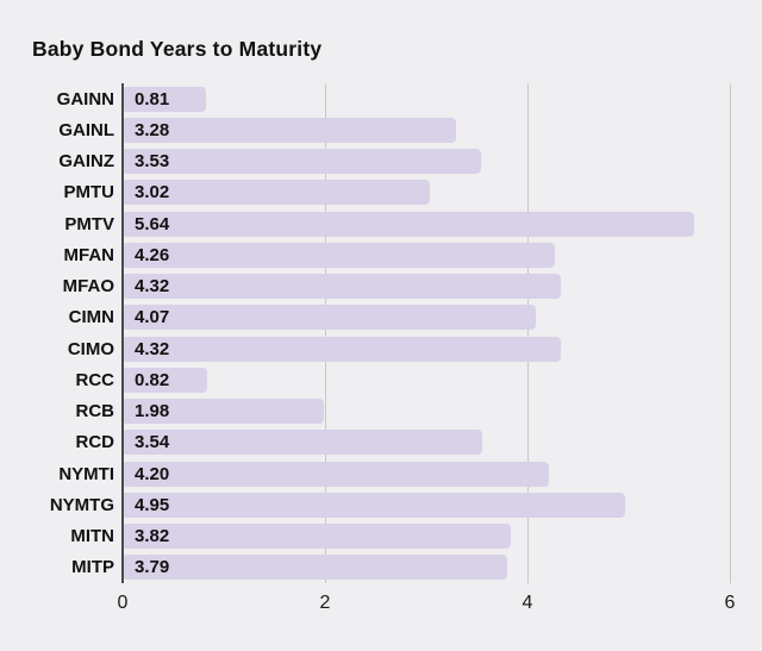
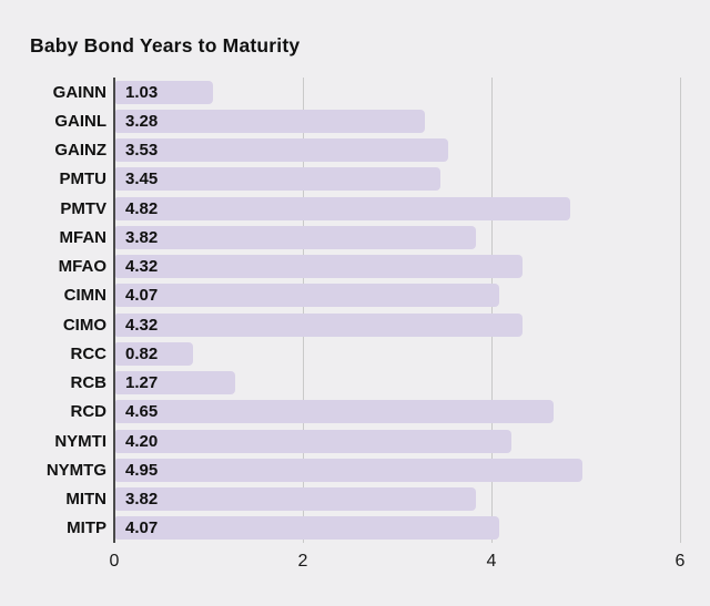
GAINN: 0.81 -> 1.03
PMTU: 3.02 -> 3.45
PMTV: 5.64 -> 4.82
MFAN: 4.26 -> 3.82
RCB: 1.98 -> 1.27
RCD: 3.54 -> 4.65
MITP: 3.79 -> 4.07
